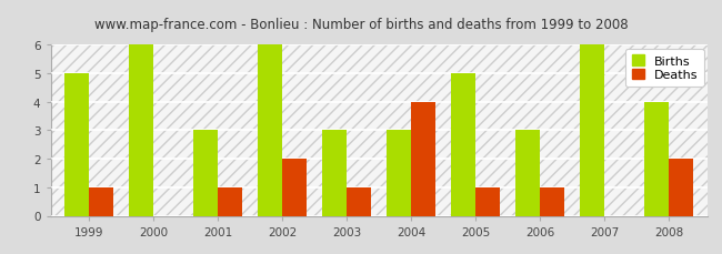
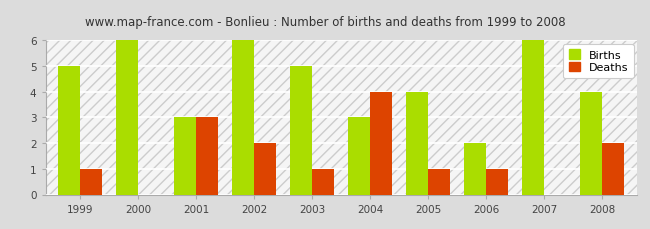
Deaths/2001: 1 -> 3
Births/2003: 3 -> 5
Births/2005: 5 -> 4
Births/2006: 3 -> 2
